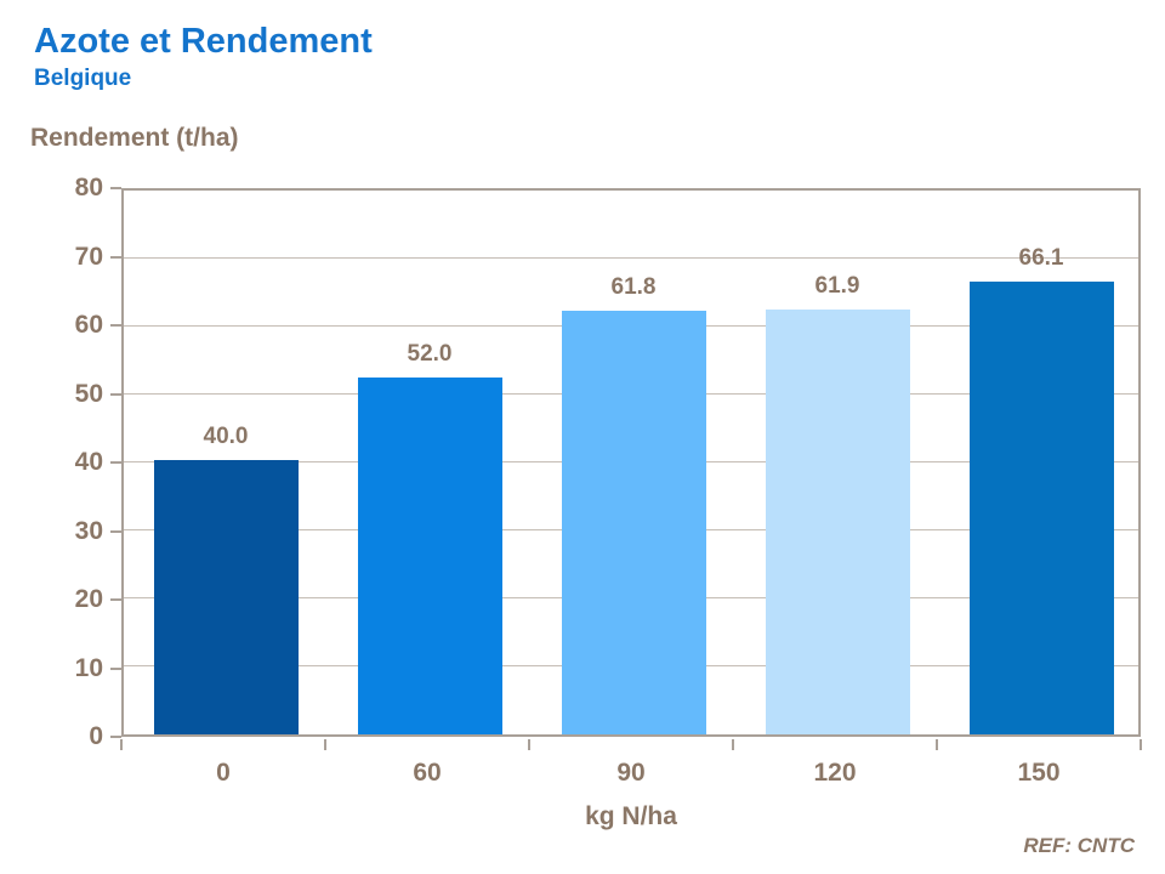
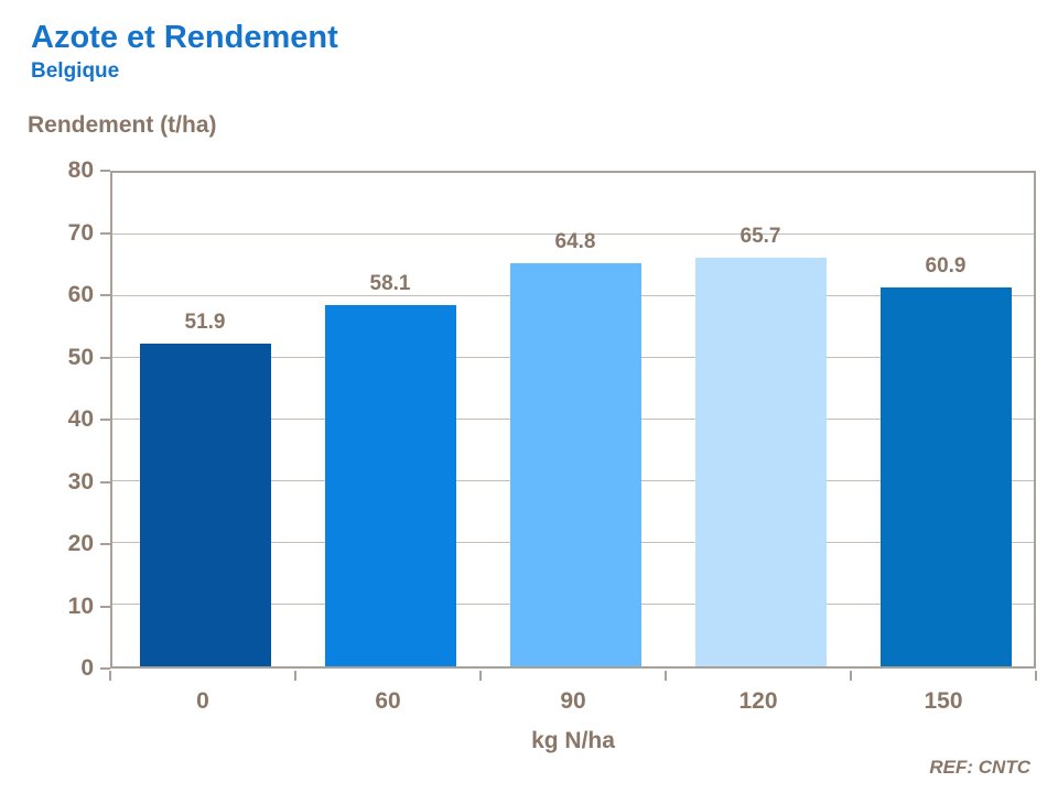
0: 40.0 -> 51.9
60: 52.0 -> 58.1
90: 61.8 -> 64.8
120: 61.9 -> 65.7
150: 66.1 -> 60.9
